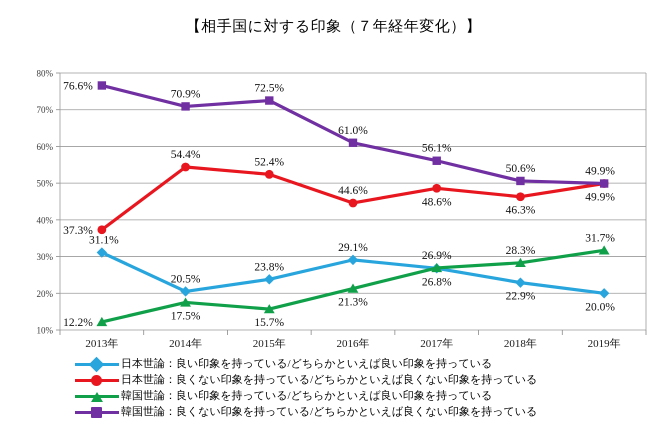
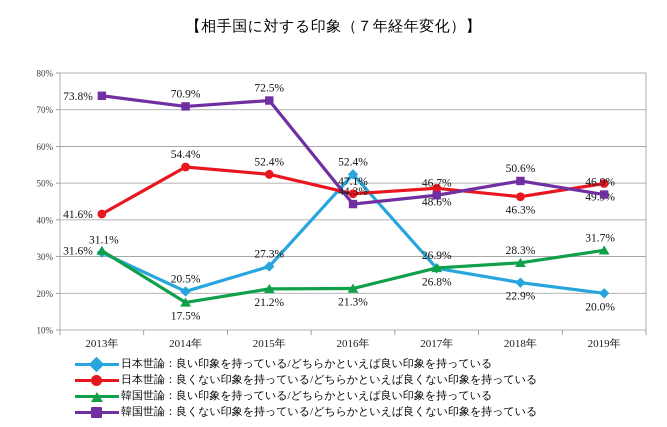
日本世論：良くない印象を持っている/どちらかといえば良くない印象を持っている/2013年: 37.3% -> 41.6%
韓国世論：良い印象を持っている/どちらかといえば良い印象を持っている/2013年: 12.2% -> 31.6%
韓国世論：良くない印象を持っている/どちらかといえば良くない印象を持っている/2013年: 76.6% -> 73.8%
日本世論：良い印象を持っている/どちらかといえば良い印象を持っている/2015年: 23.8% -> 27.3%
韓国世論：良い印象を持っている/どちらかといえば良い印象を持っている/2015年: 15.7% -> 21.2%
日本世論：良い印象を持っている/どちらかといえば良い印象を持っている/2016年: 29.1% -> 52.4%
日本世論：良くない印象を持っている/どちらかといえば良くない印象を持っている/2016年: 44.6% -> 47.1%
韓国世論：良くない印象を持っている/どちらかといえば良くない印象を持っている/2016年: 61.0% -> 44.3%
韓国世論：良くない印象を持っている/どちらかといえば良くない印象を持っている/2017年: 56.1% -> 46.7%
韓国世論：良くない印象を持っている/どちらかといえば良くない印象を持っている/2019年: 49.9% -> 46.9%
